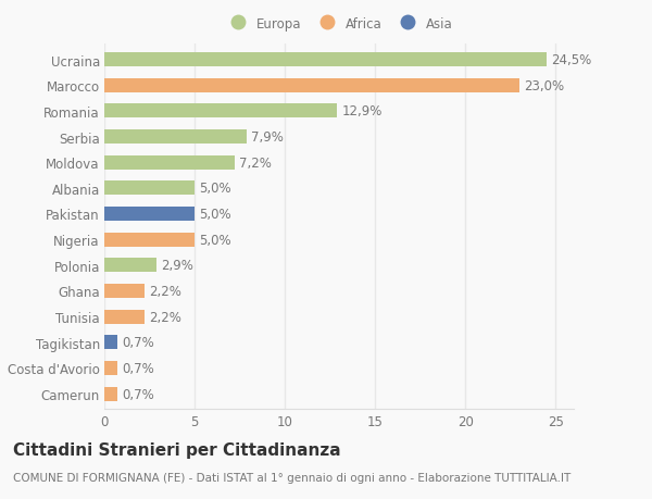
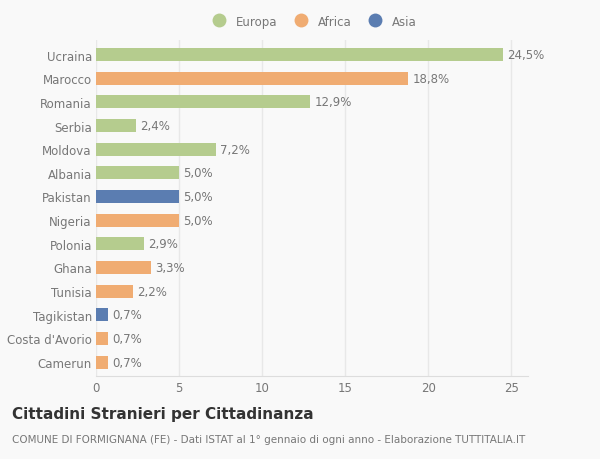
Marocco: 23,0% -> 18,8%
Serbia: 7,9% -> 2,4%
Ghana: 2,2% -> 3,3%
